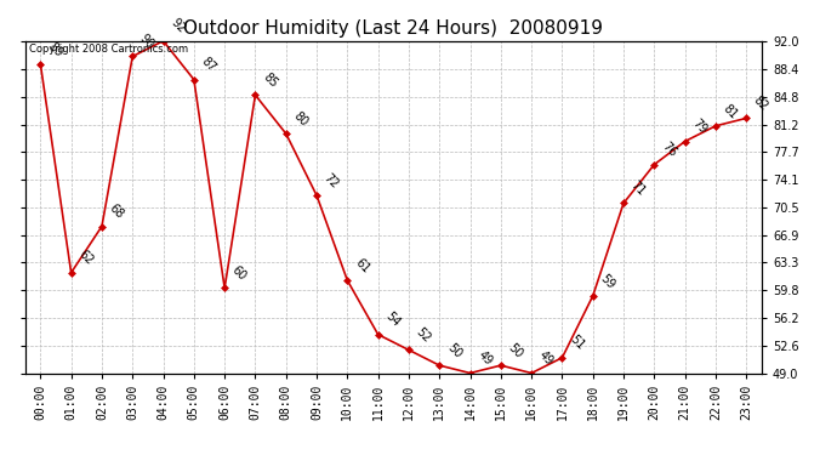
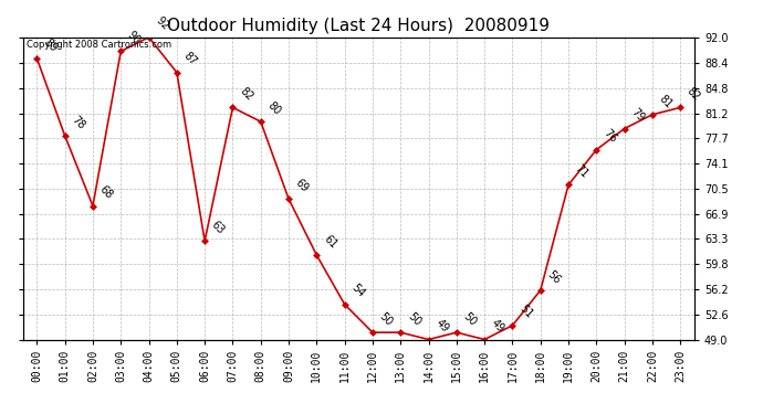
01:00: 62 -> 78
06:00: 60 -> 63
07:00: 85 -> 82
09:00: 72 -> 69
12:00: 52 -> 50
18:00: 59 -> 56
